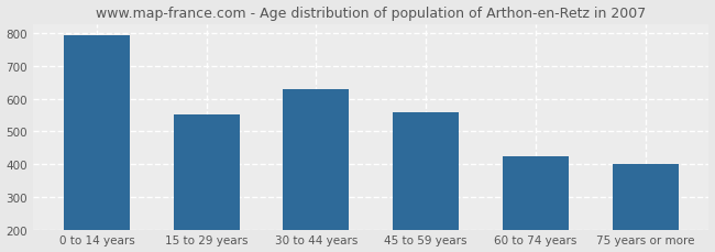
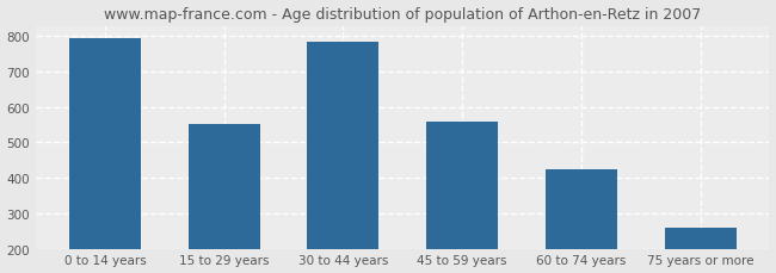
30 to 44 years: 630 -> 784
75 years or more: 400 -> 260
